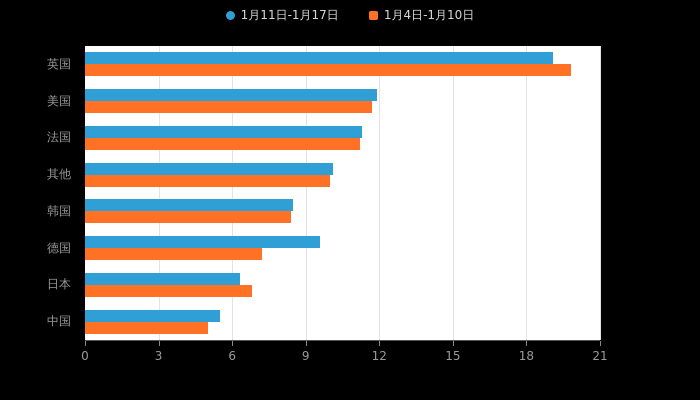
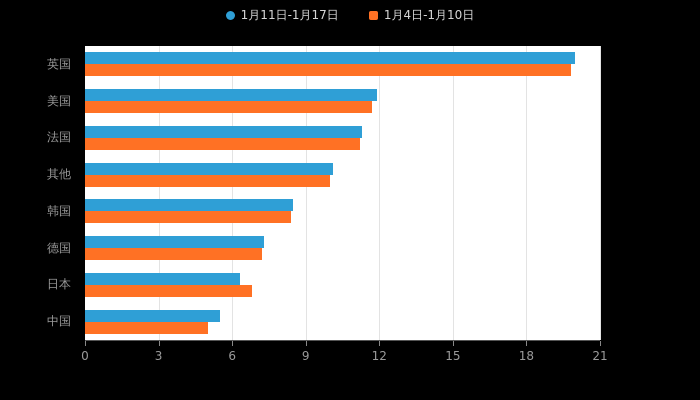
1月11日-1月17日/英国: 19.1 -> 20.0
1月11日-1月17日/德国: 9.6 -> 7.3
